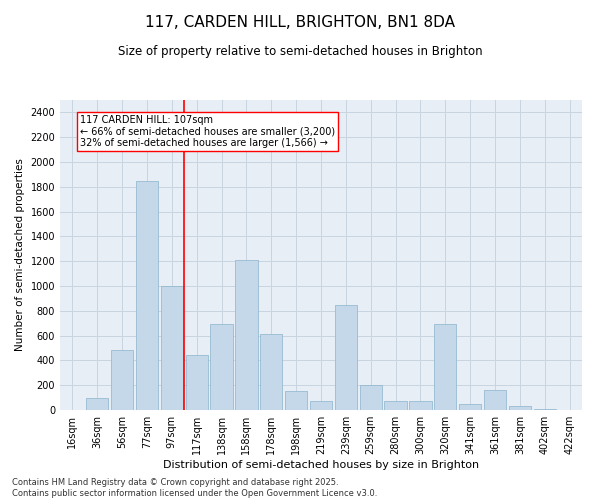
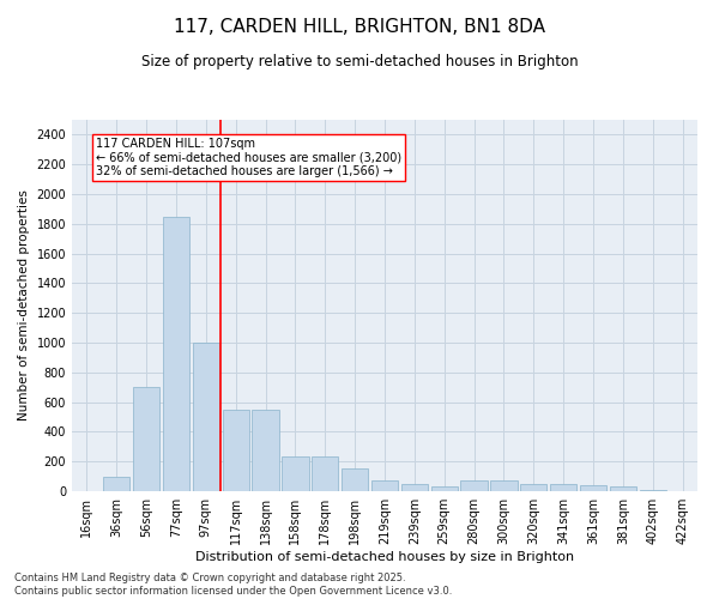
56sqm: 480 -> 700
117sqm: 440 -> 550
138sqm: 690 -> 550
158sqm: 1210 -> 230
178sqm: 610 -> 230
239sqm: 850 -> 40
259sqm: 200 -> 40
320sqm: 690 -> 50
361sqm: 160 -> 40
